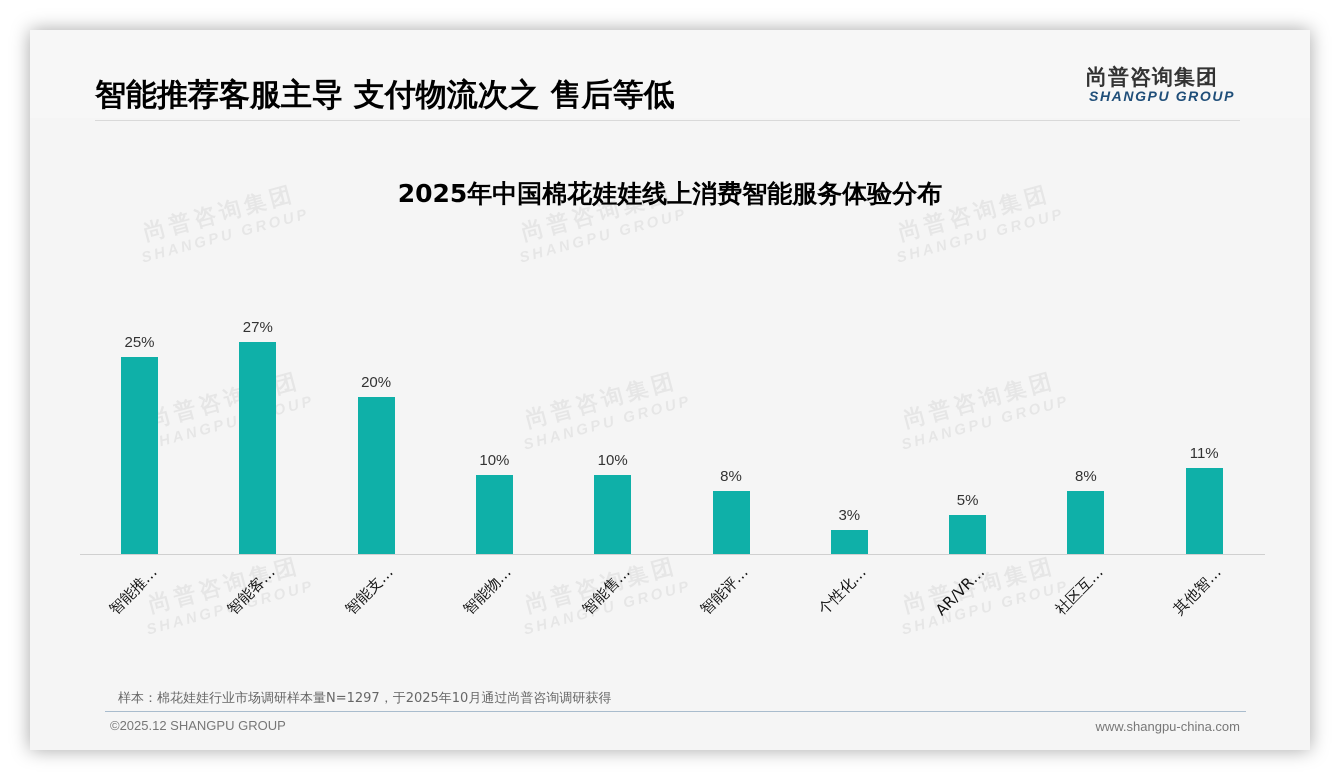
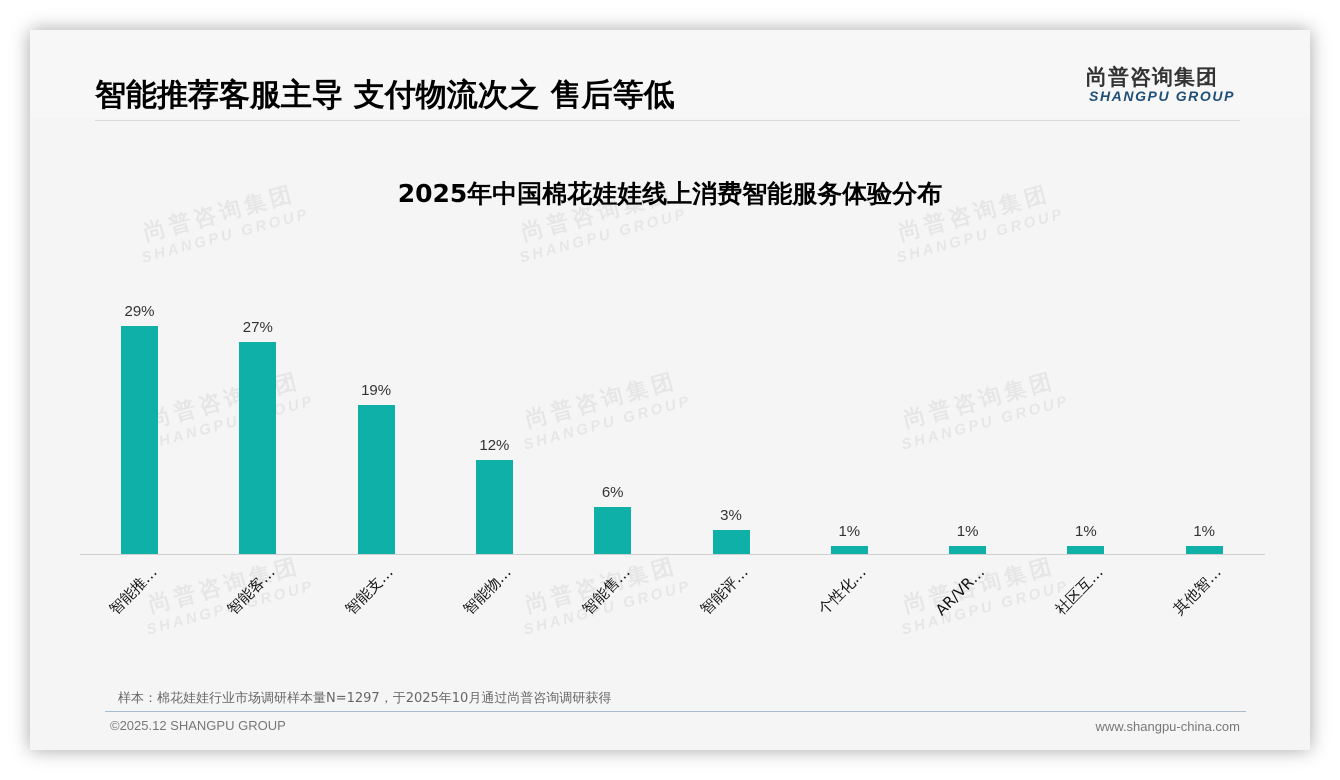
智能推…: 25% -> 29%
智能支…: 20% -> 19%
智能物…: 10% -> 12%
智能售…: 10% -> 6%
智能评…: 8% -> 3%
个性化…: 3% -> 1%
AR/VR…: 5% -> 1%
社区互…: 8% -> 1%
其他智…: 11% -> 1%
